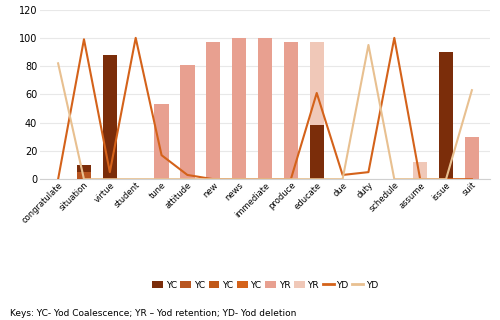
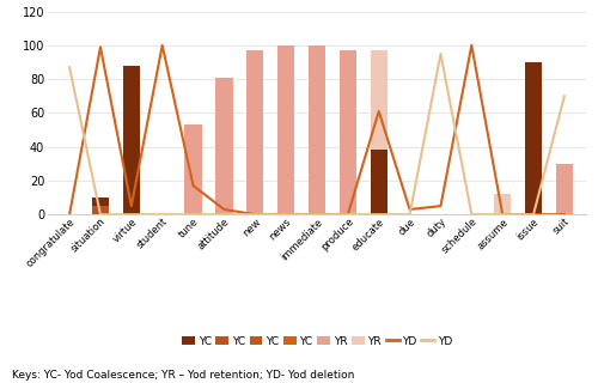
YD/congratulate: 82 -> 87
YD/suit: 63 -> 70
